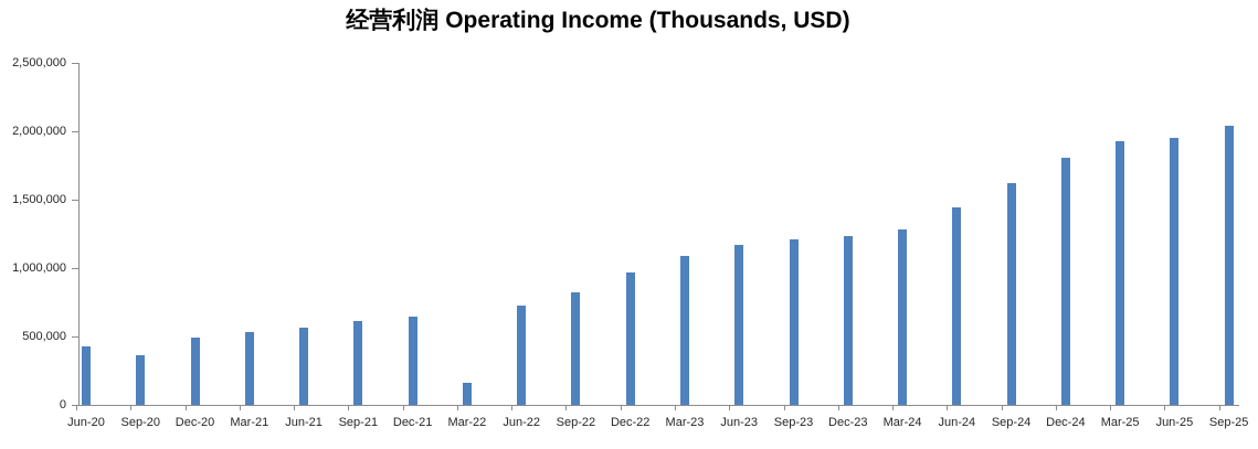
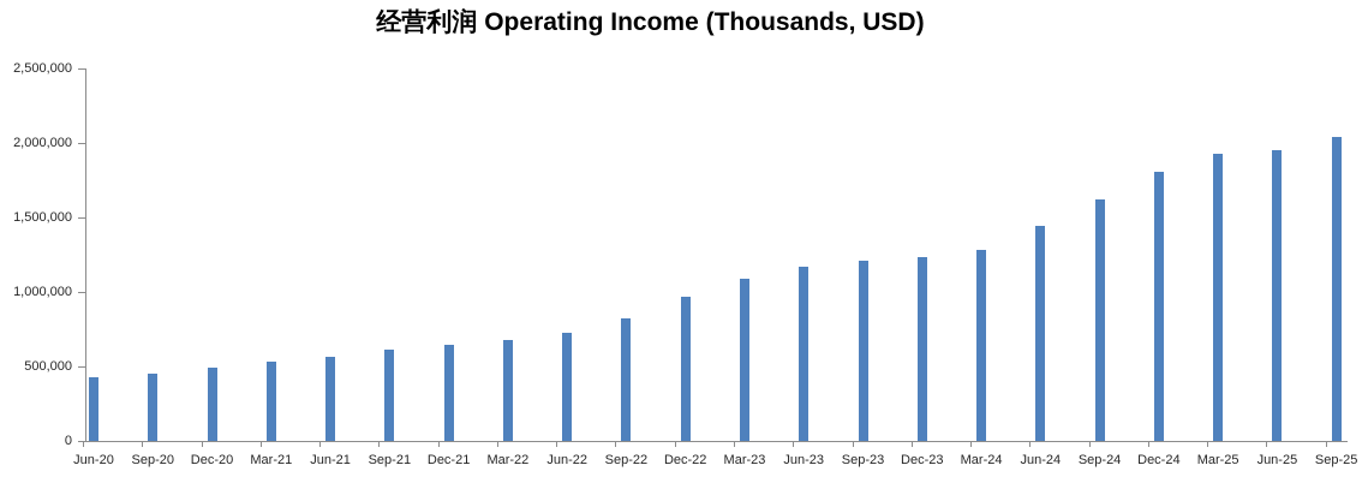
Sep-20: 360000 -> 450000
Mar-22: 160000 -> 680000
